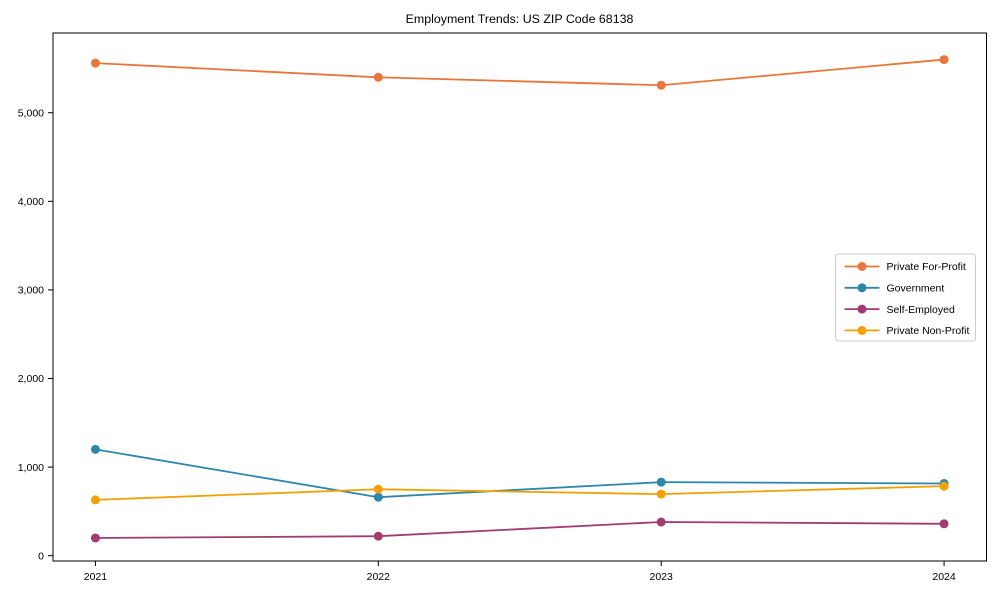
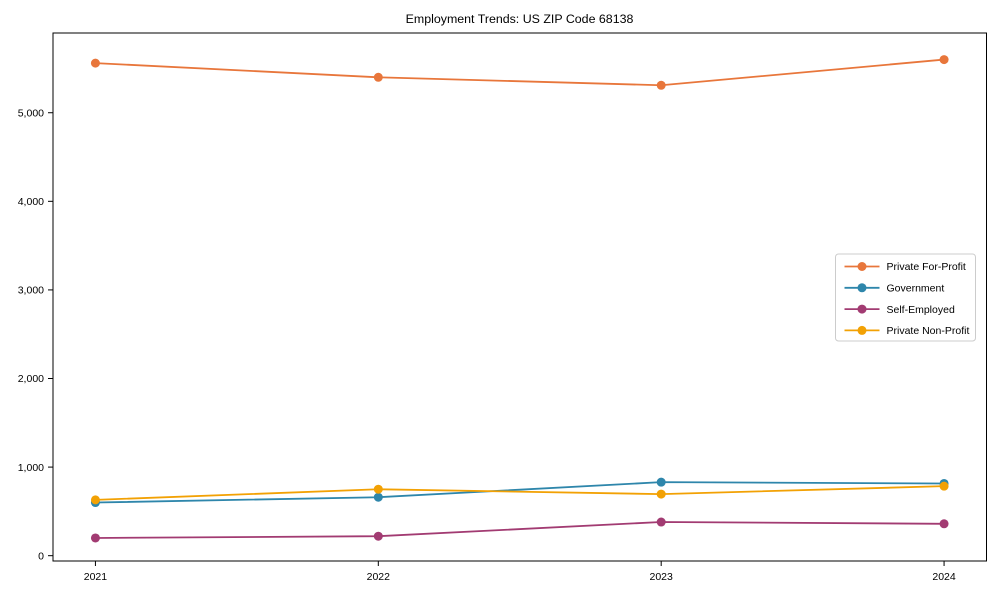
Government/2021: 1200 -> 600
